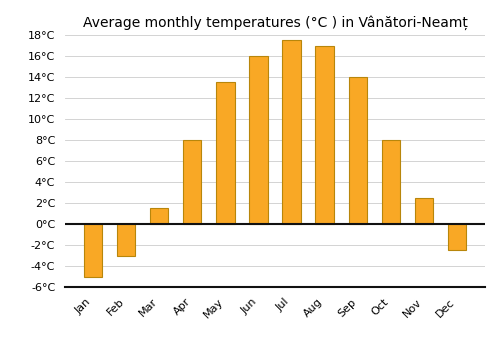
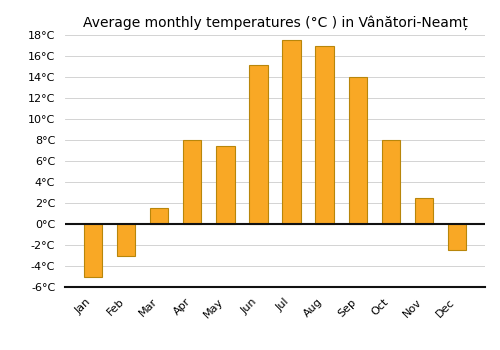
May: 13.5°C -> 7.4°C
Jun: 16.0°C -> 15.1°C
